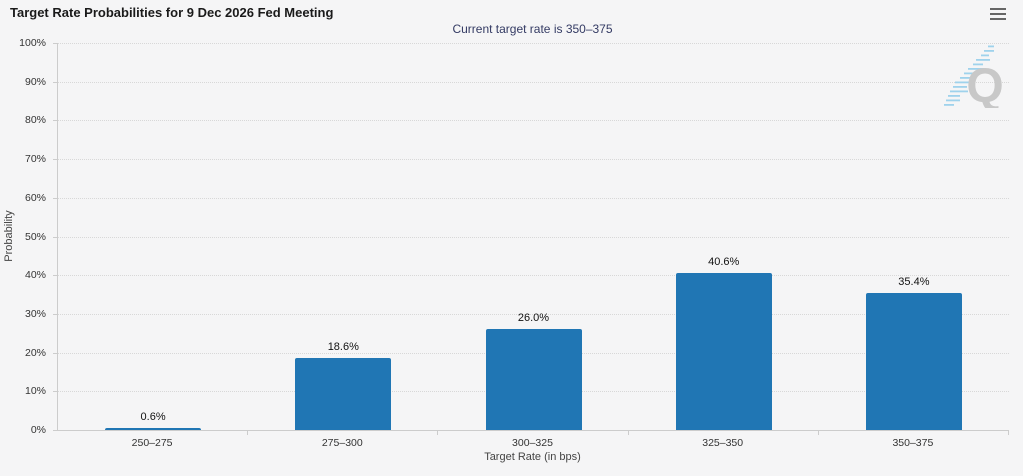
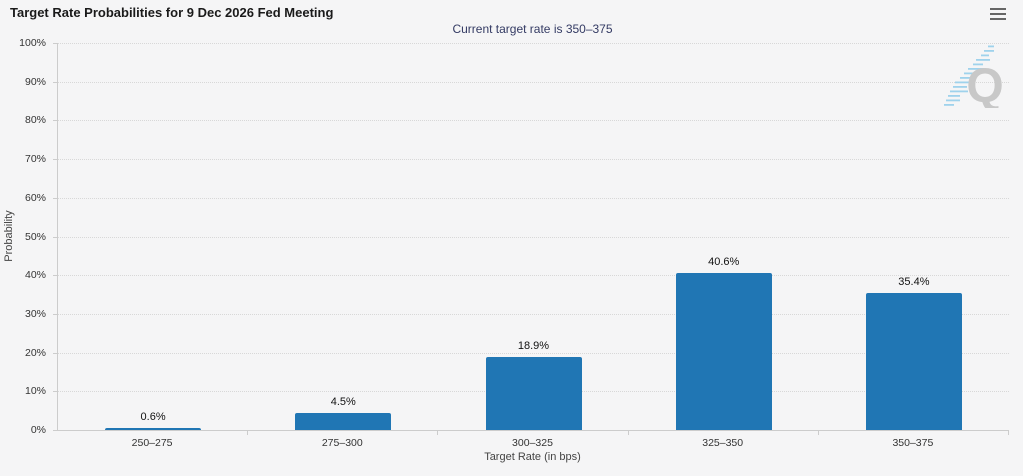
275–300: 18.6% -> 4.5%
300–325: 26.0% -> 18.9%
